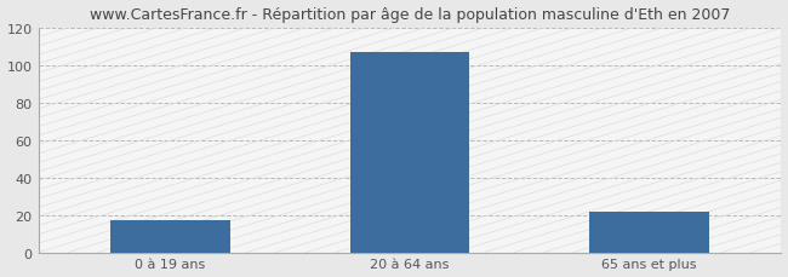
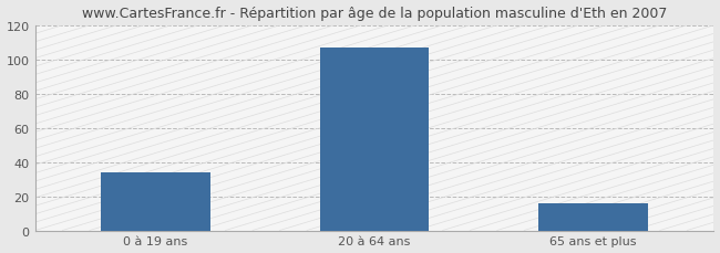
0 à 19 ans: 17 -> 34
65 ans et plus: 22 -> 16
